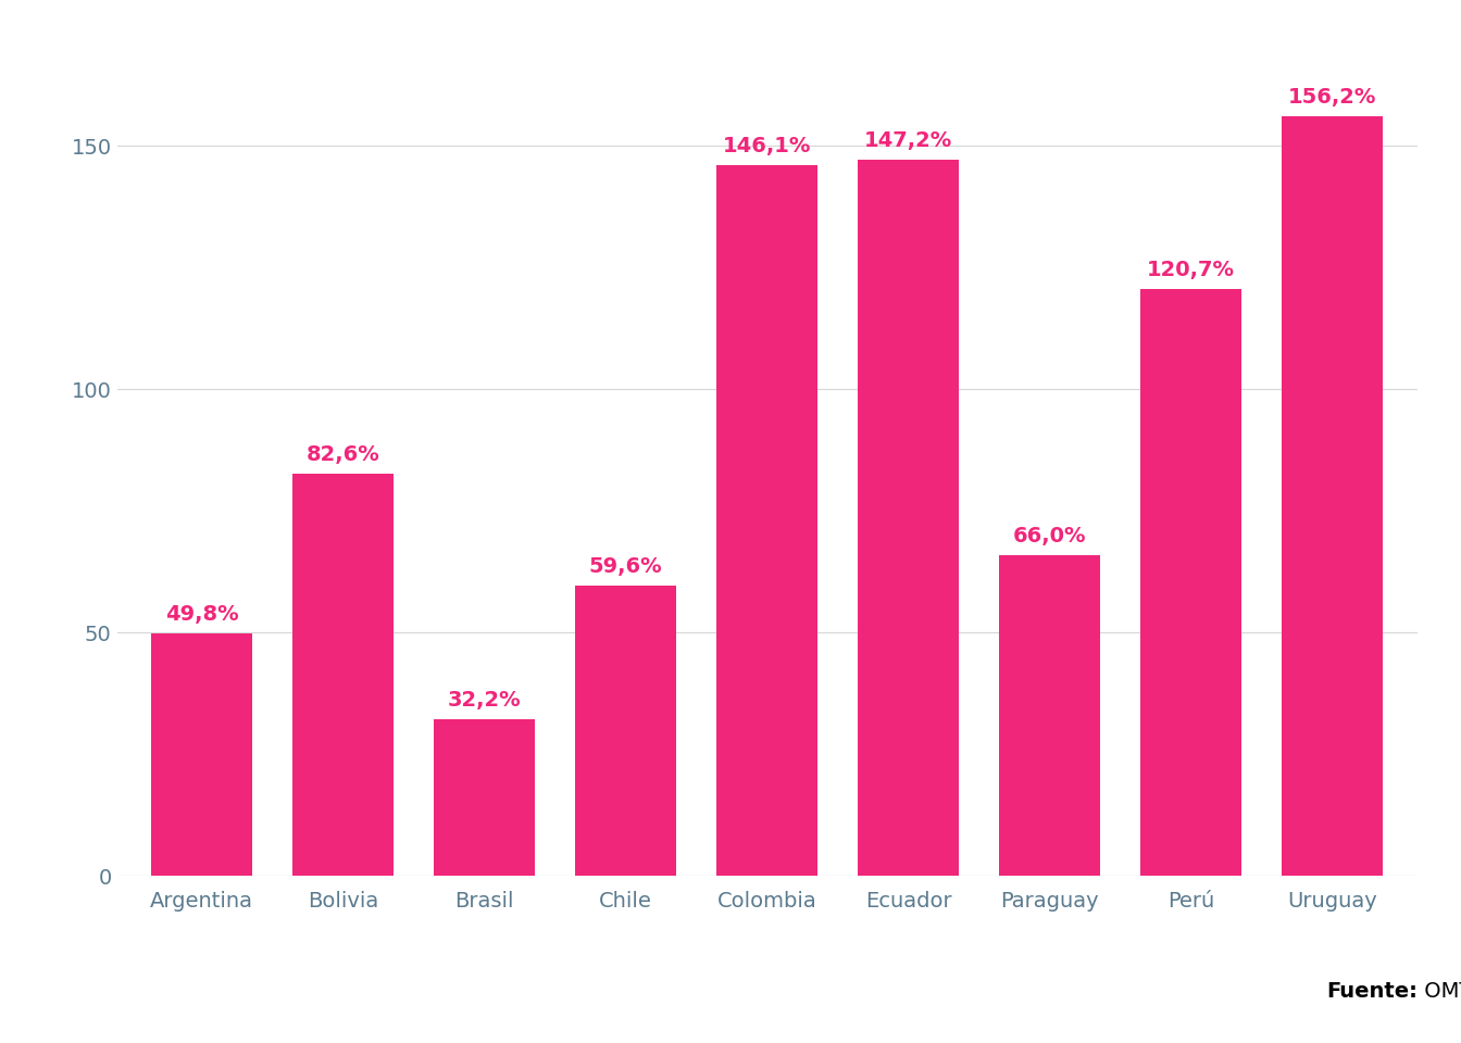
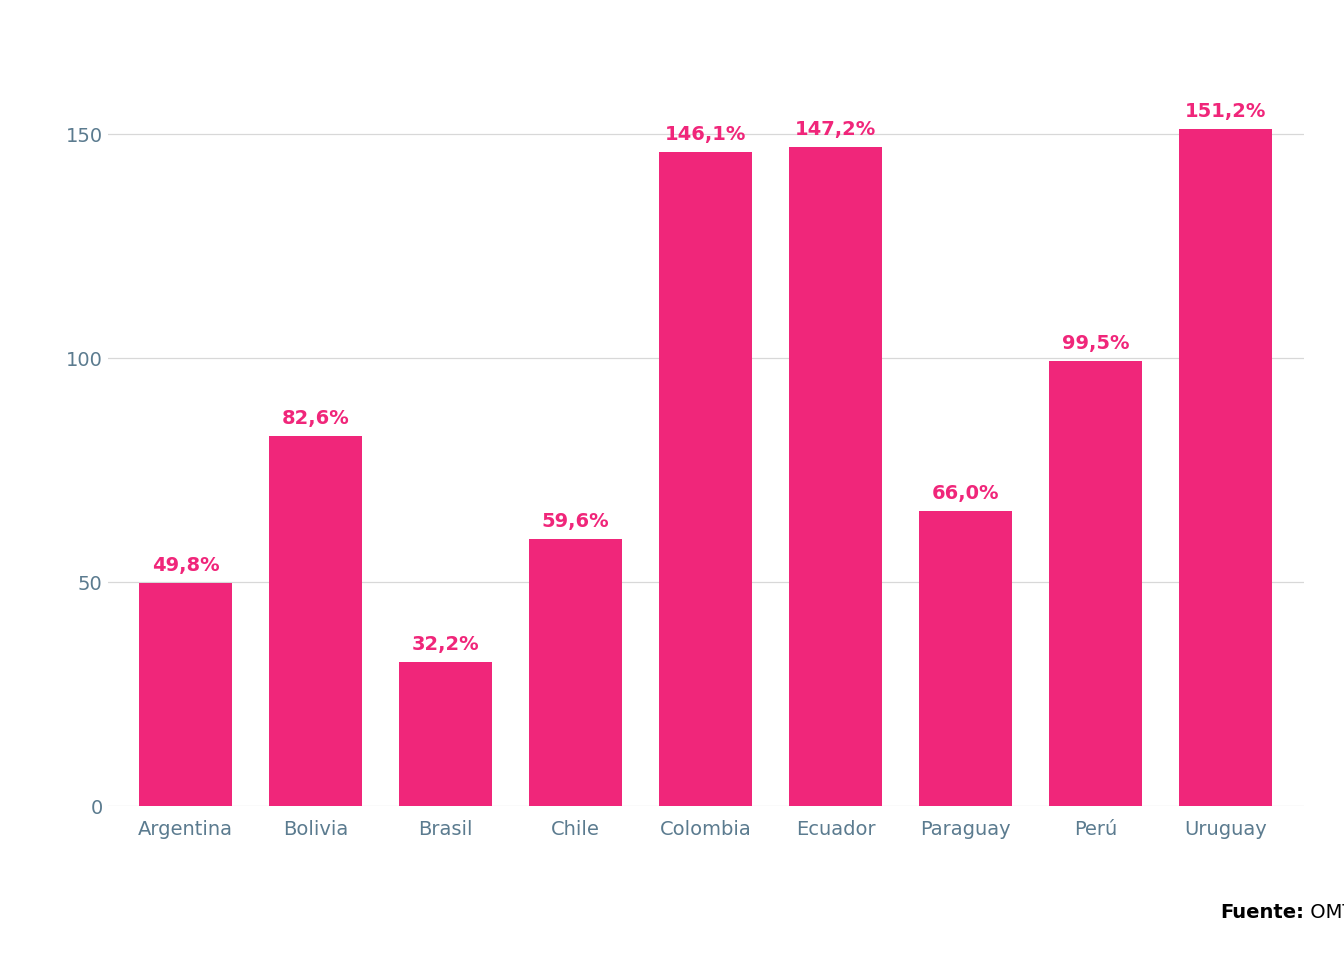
Perú: 120,7% -> 99,5%
Uruguay: 156,2% -> 151,2%
